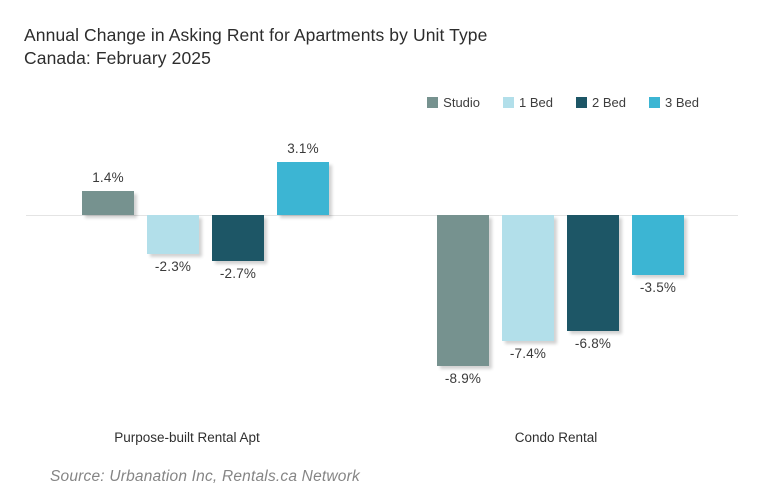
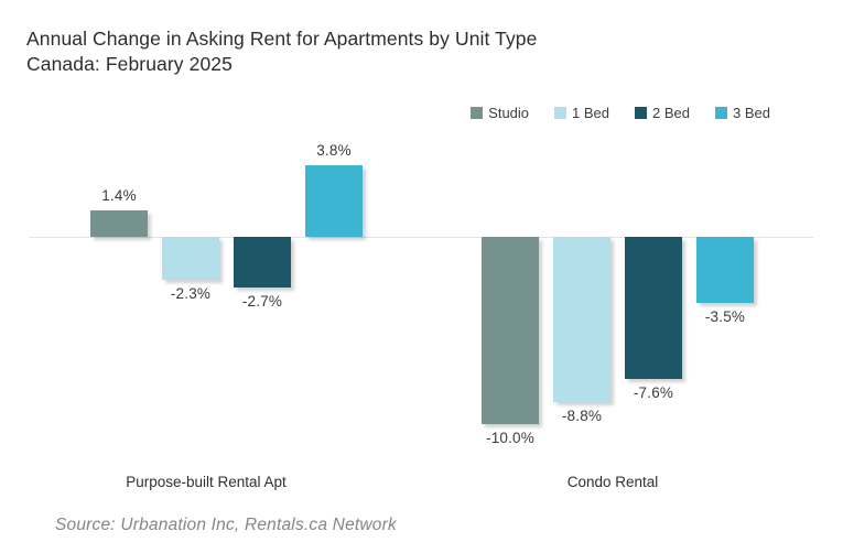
3 Bed/Purpose-built Rental Apt: 3.1% -> 3.8%
Studio/Condo Rental: -8.9% -> -10.0%
1 Bed/Condo Rental: -7.4% -> -8.8%
2 Bed/Condo Rental: -6.8% -> -7.6%
